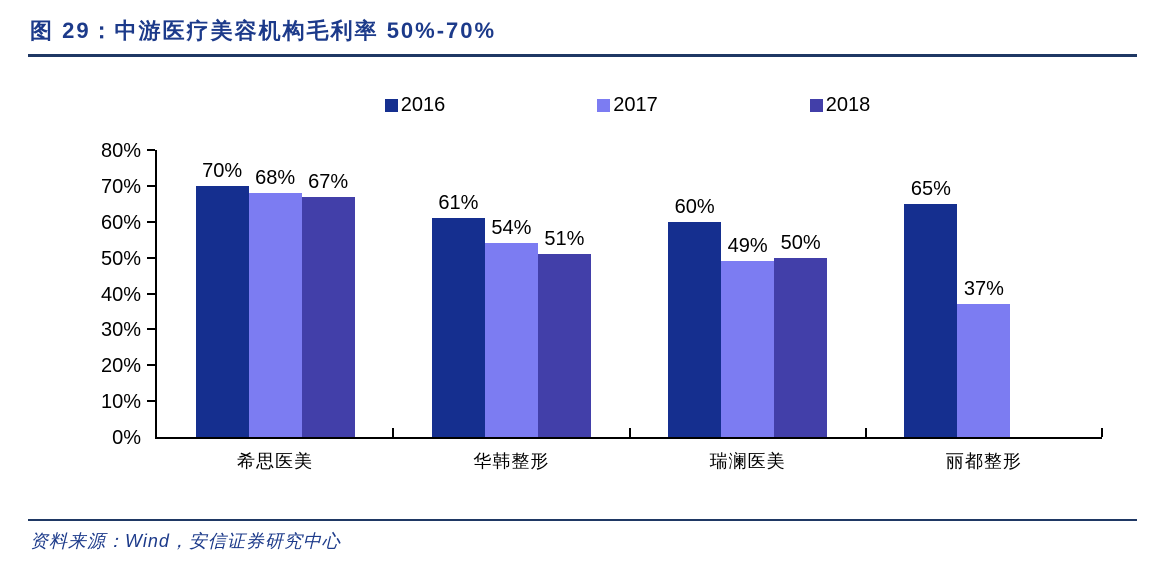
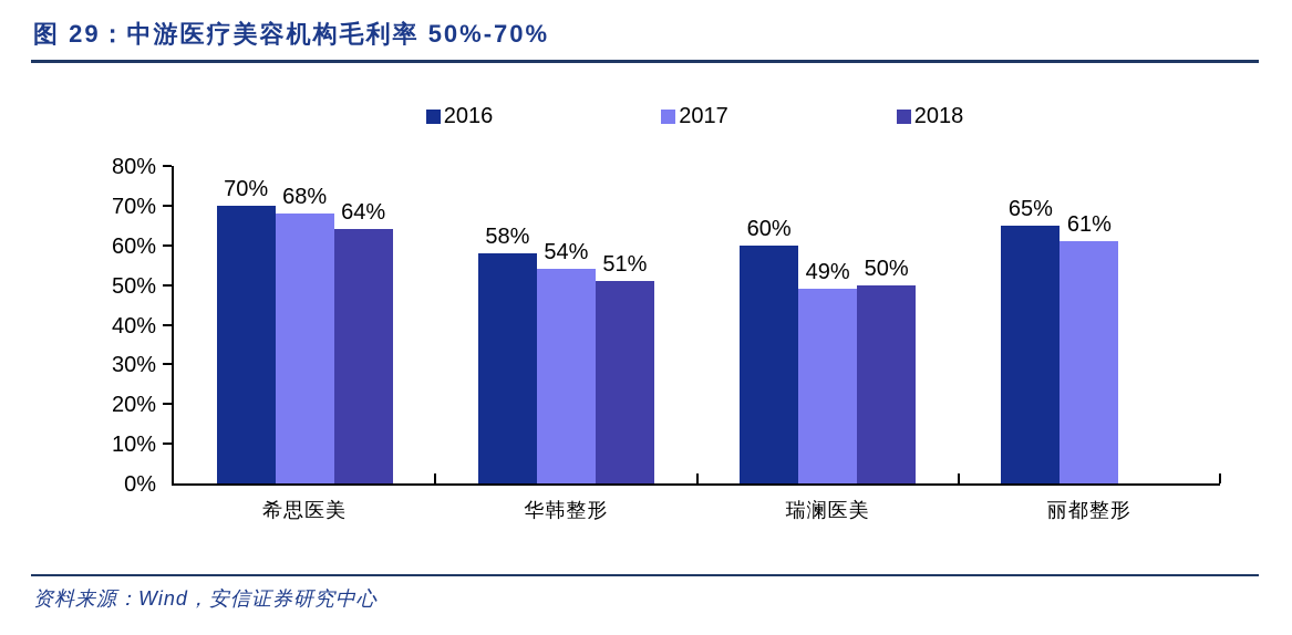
2018/希思医美: 67% -> 64%
2016/华韩整形: 61% -> 58%
2017/丽都整形: 37% -> 61%
